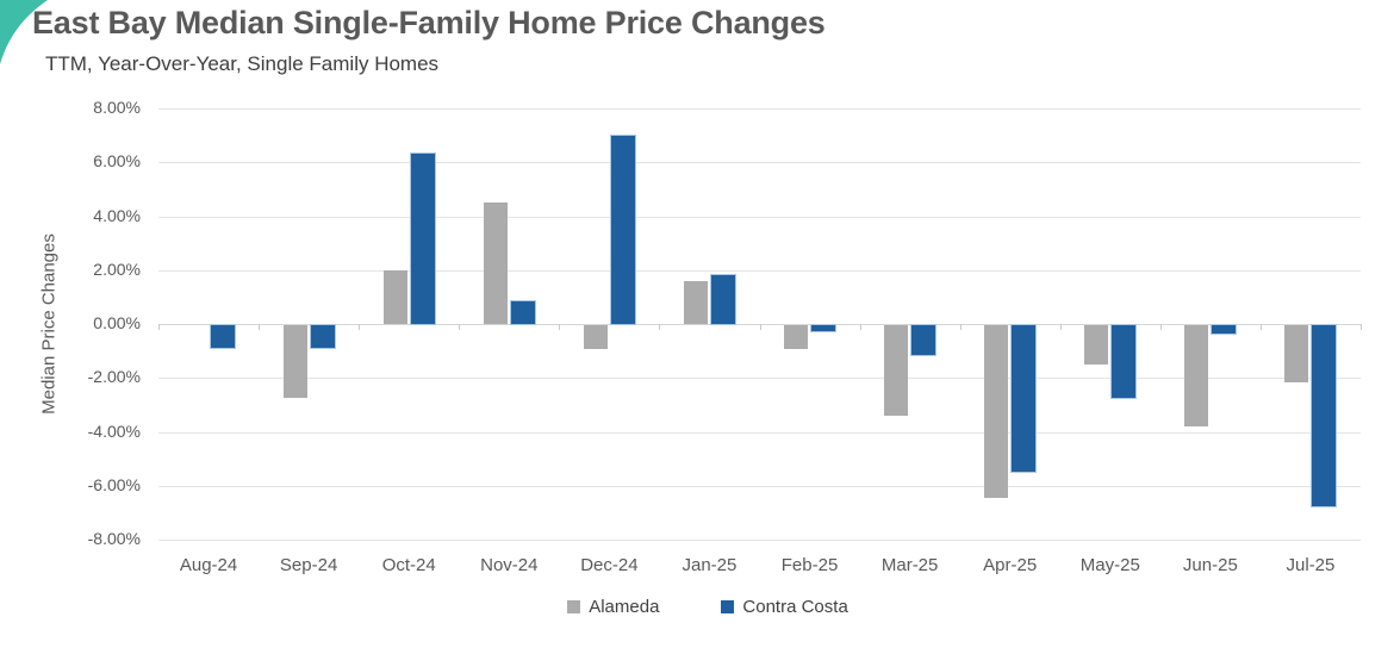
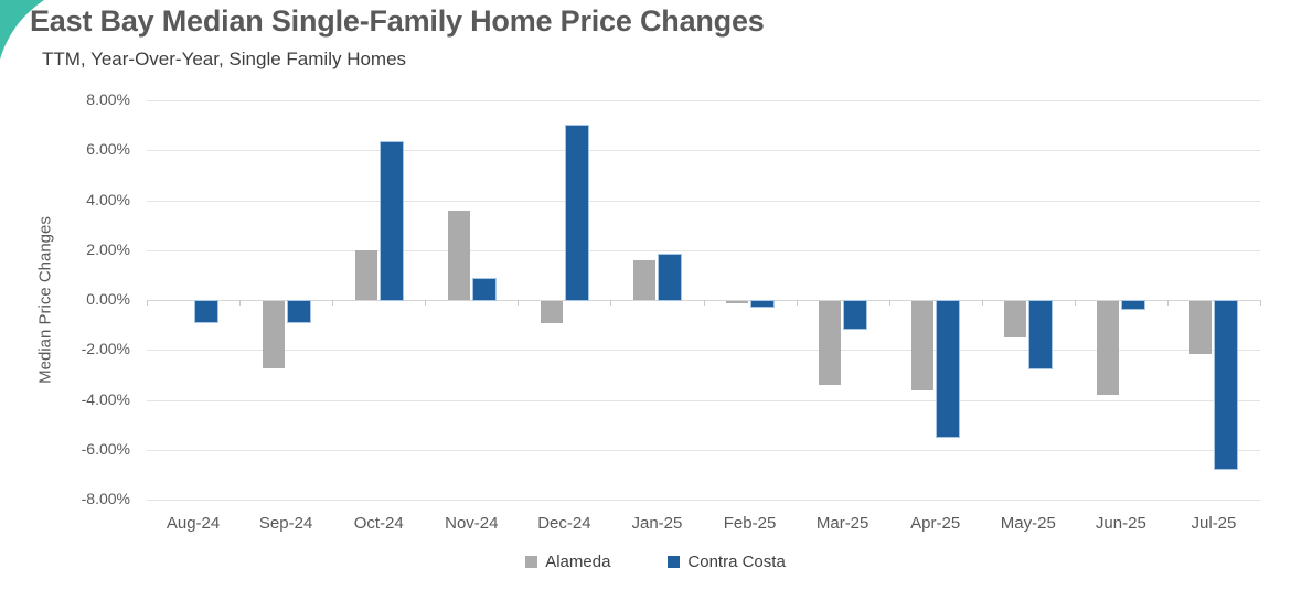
Alameda/Nov-24: 4.5% -> 3.6%
Alameda/Feb-25: -0.9% -> -0.1%
Alameda/Apr-25: -6.4% -> -3.6%
